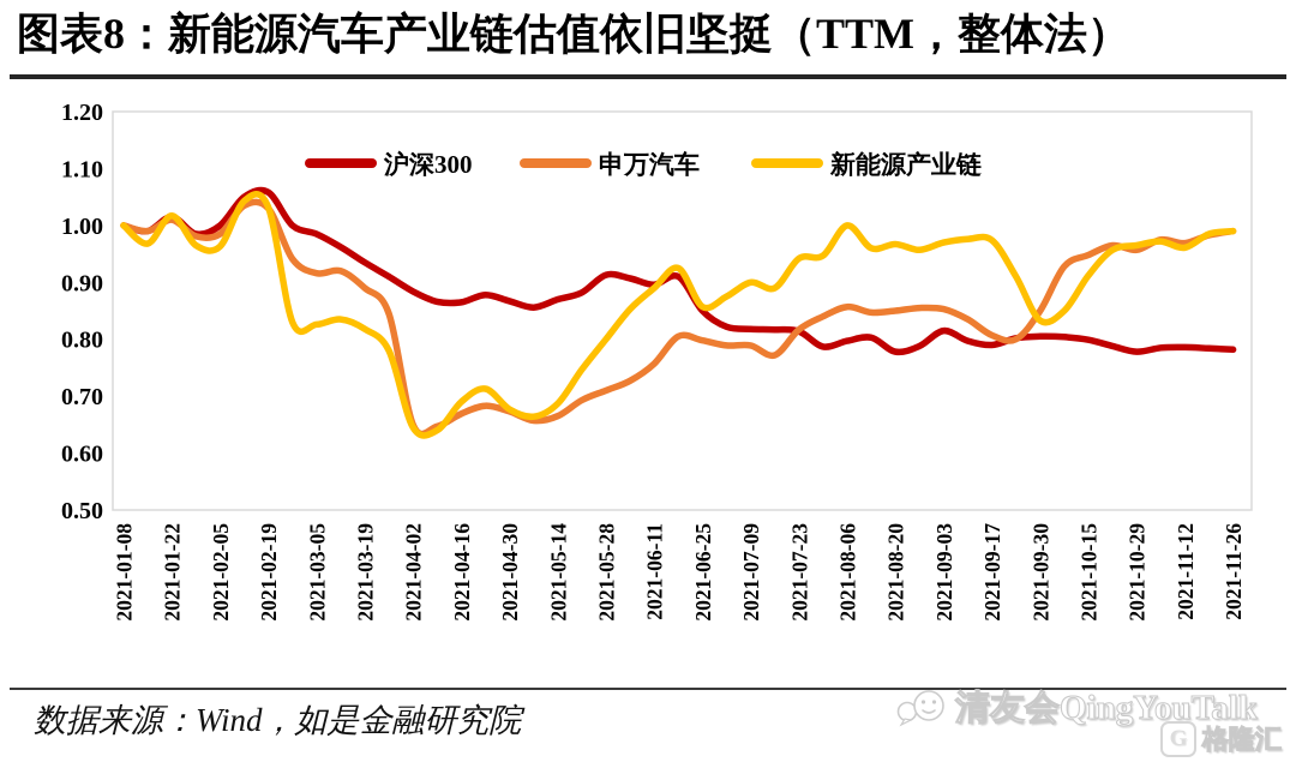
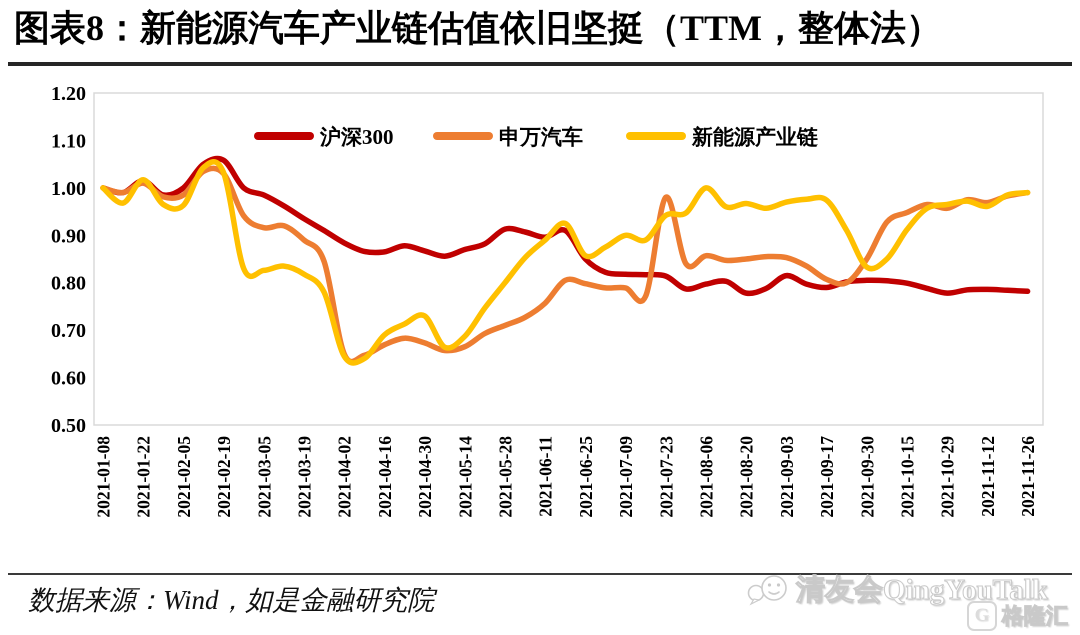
新能源产业链/2021-04-30: 0.68 -> 0.73
申万汽车/2021-07-23: 0.82 -> 0.98
